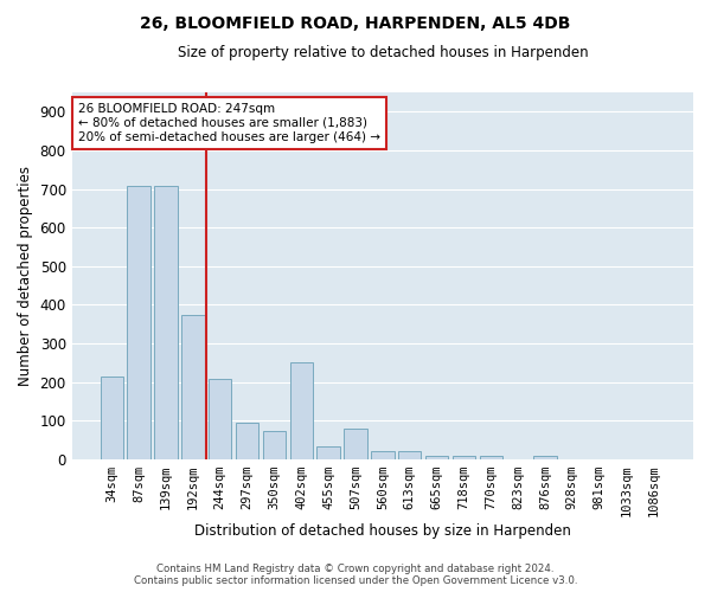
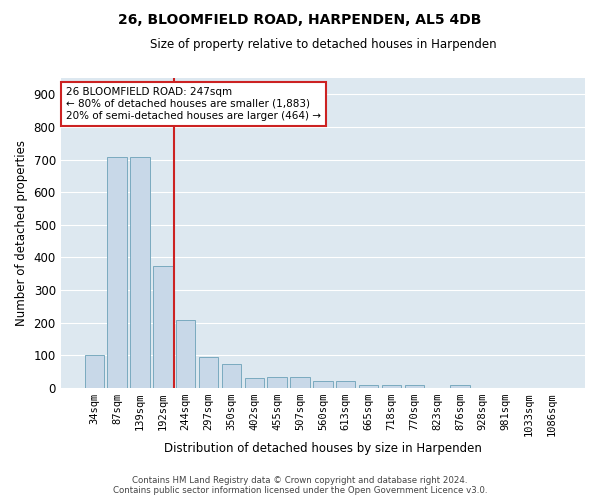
34sqm: 215 -> 100
402sqm: 250 -> 30
507sqm: 80 -> 32
